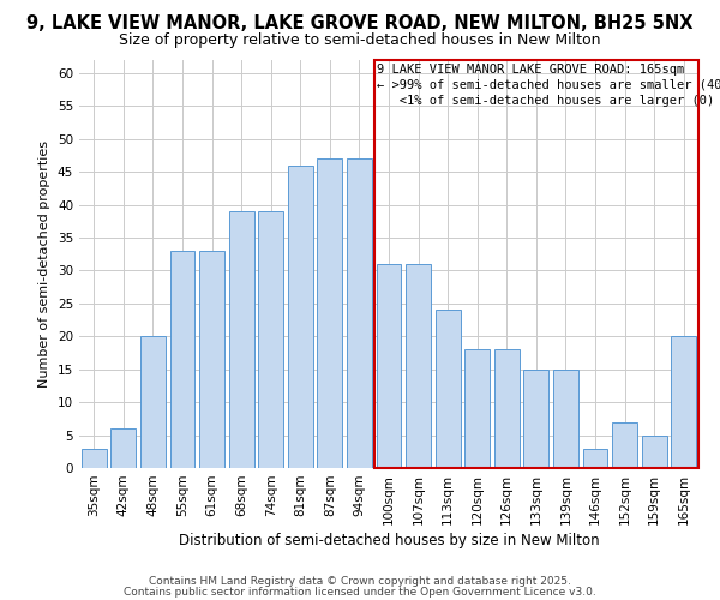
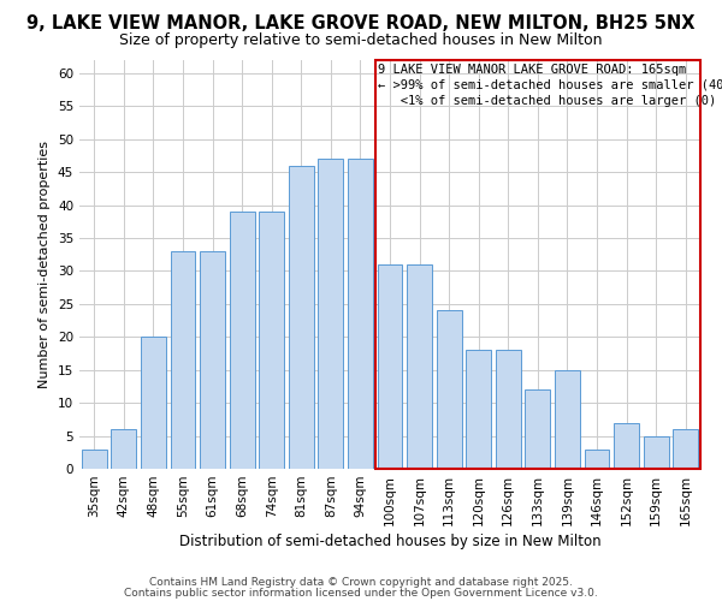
133sqm: 15 -> 12
165sqm: 20 -> 6
